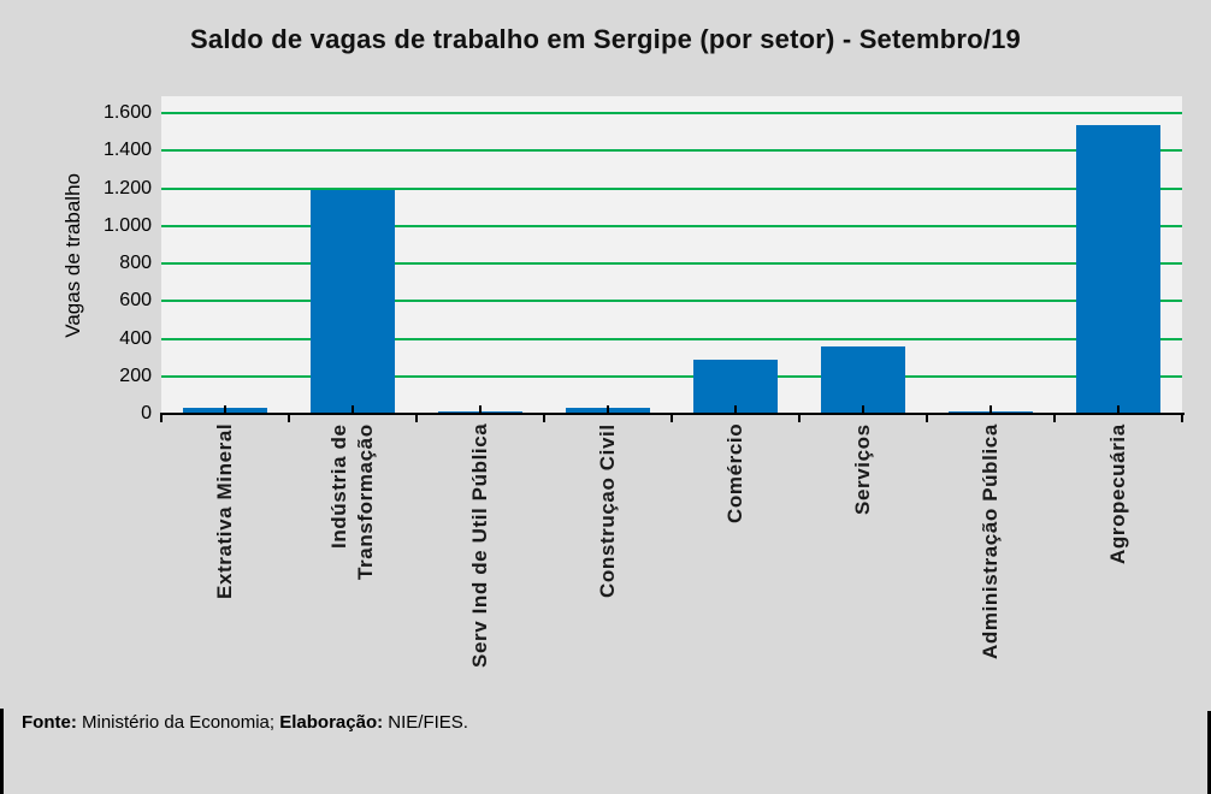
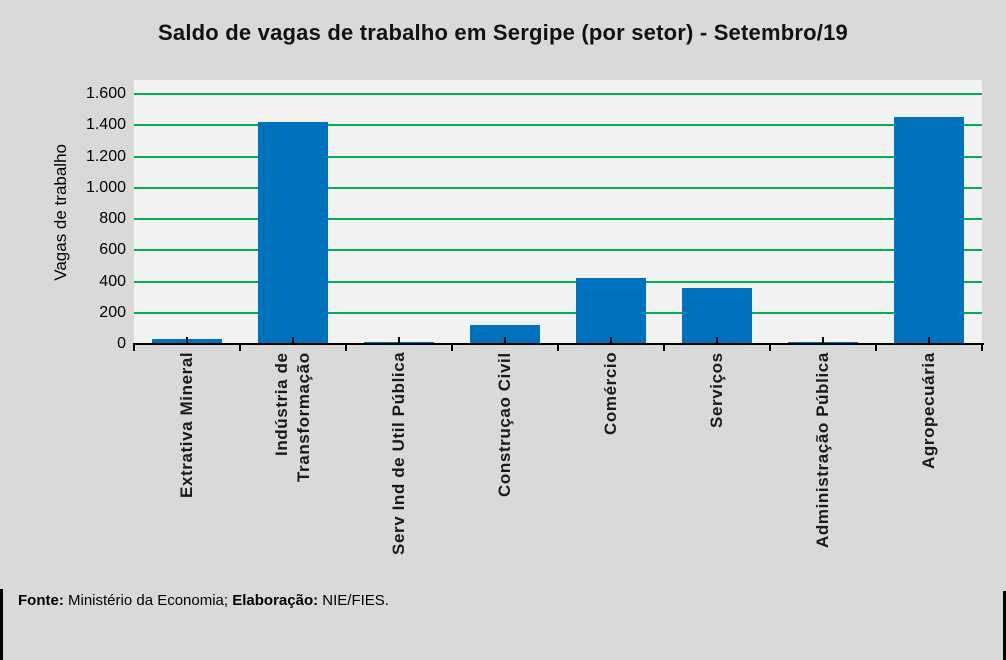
Indústria de Transformação: 1190 -> 1420
Construçao Civil: 40 -> 120
Comércio: 280 -> 420
Agropecuária: 1540 -> 1450
